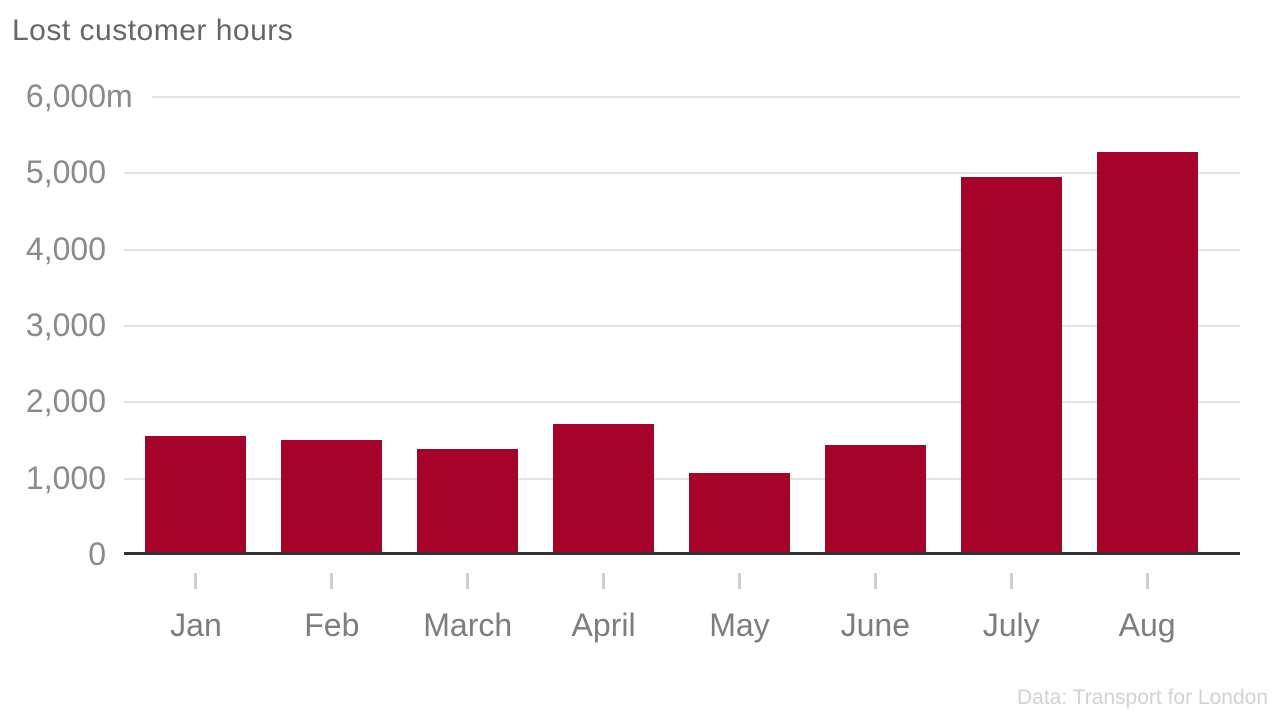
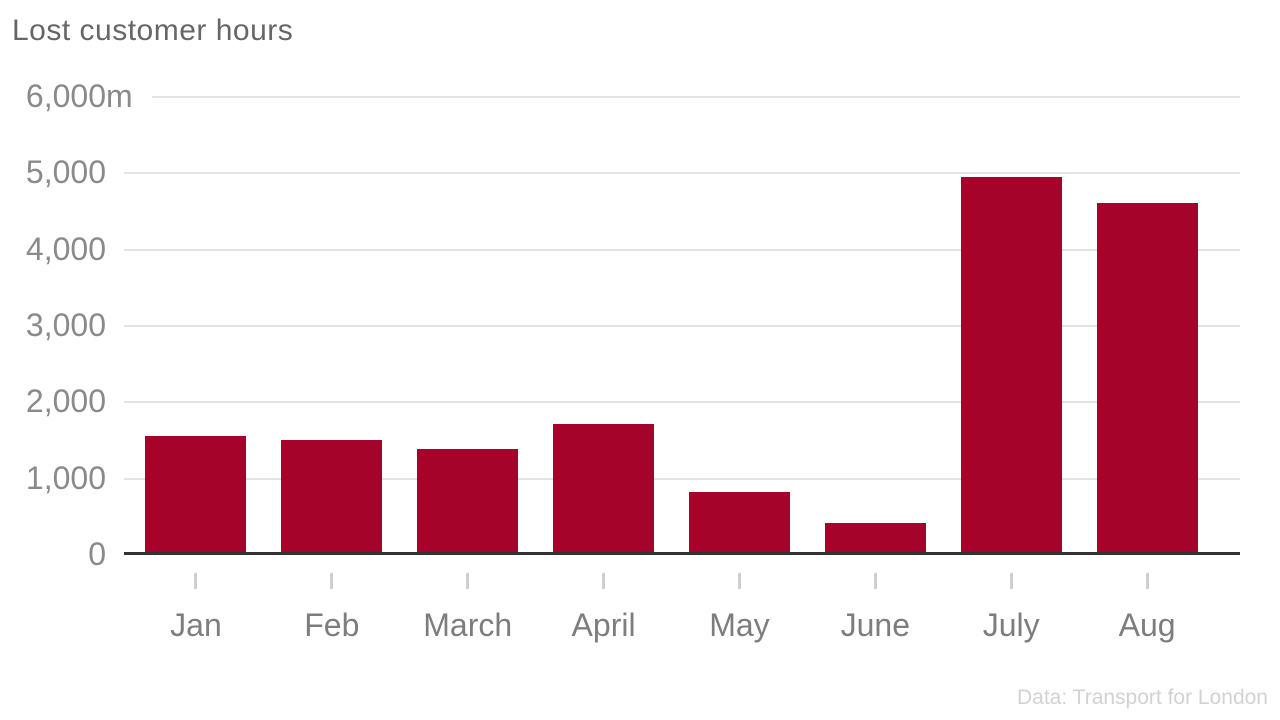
May: 1000 -> 800
June: 1400 -> 400
Aug: 5300 -> 4600
